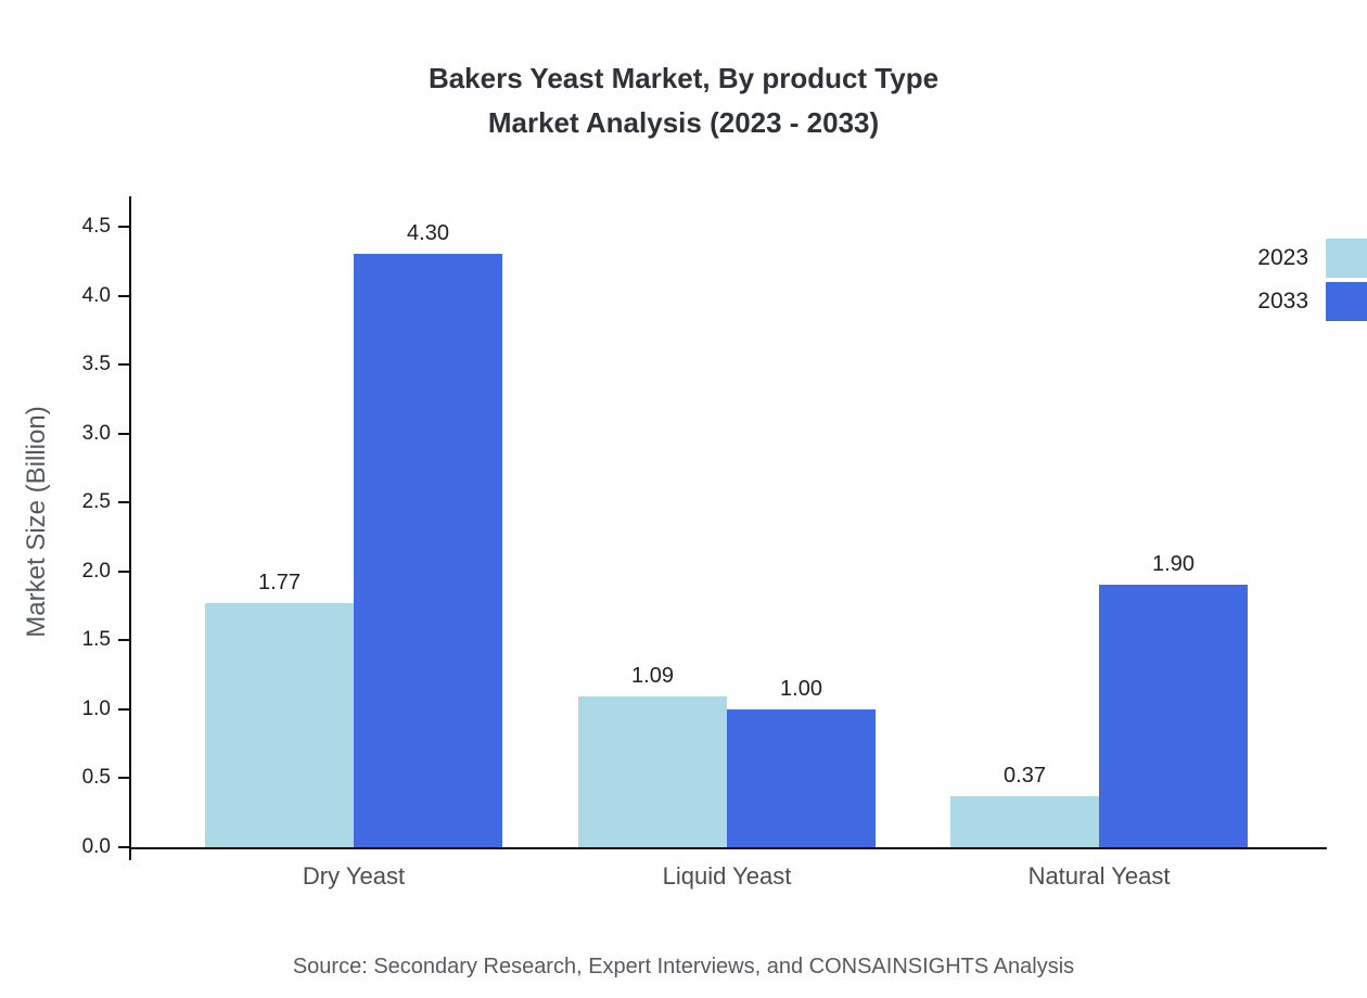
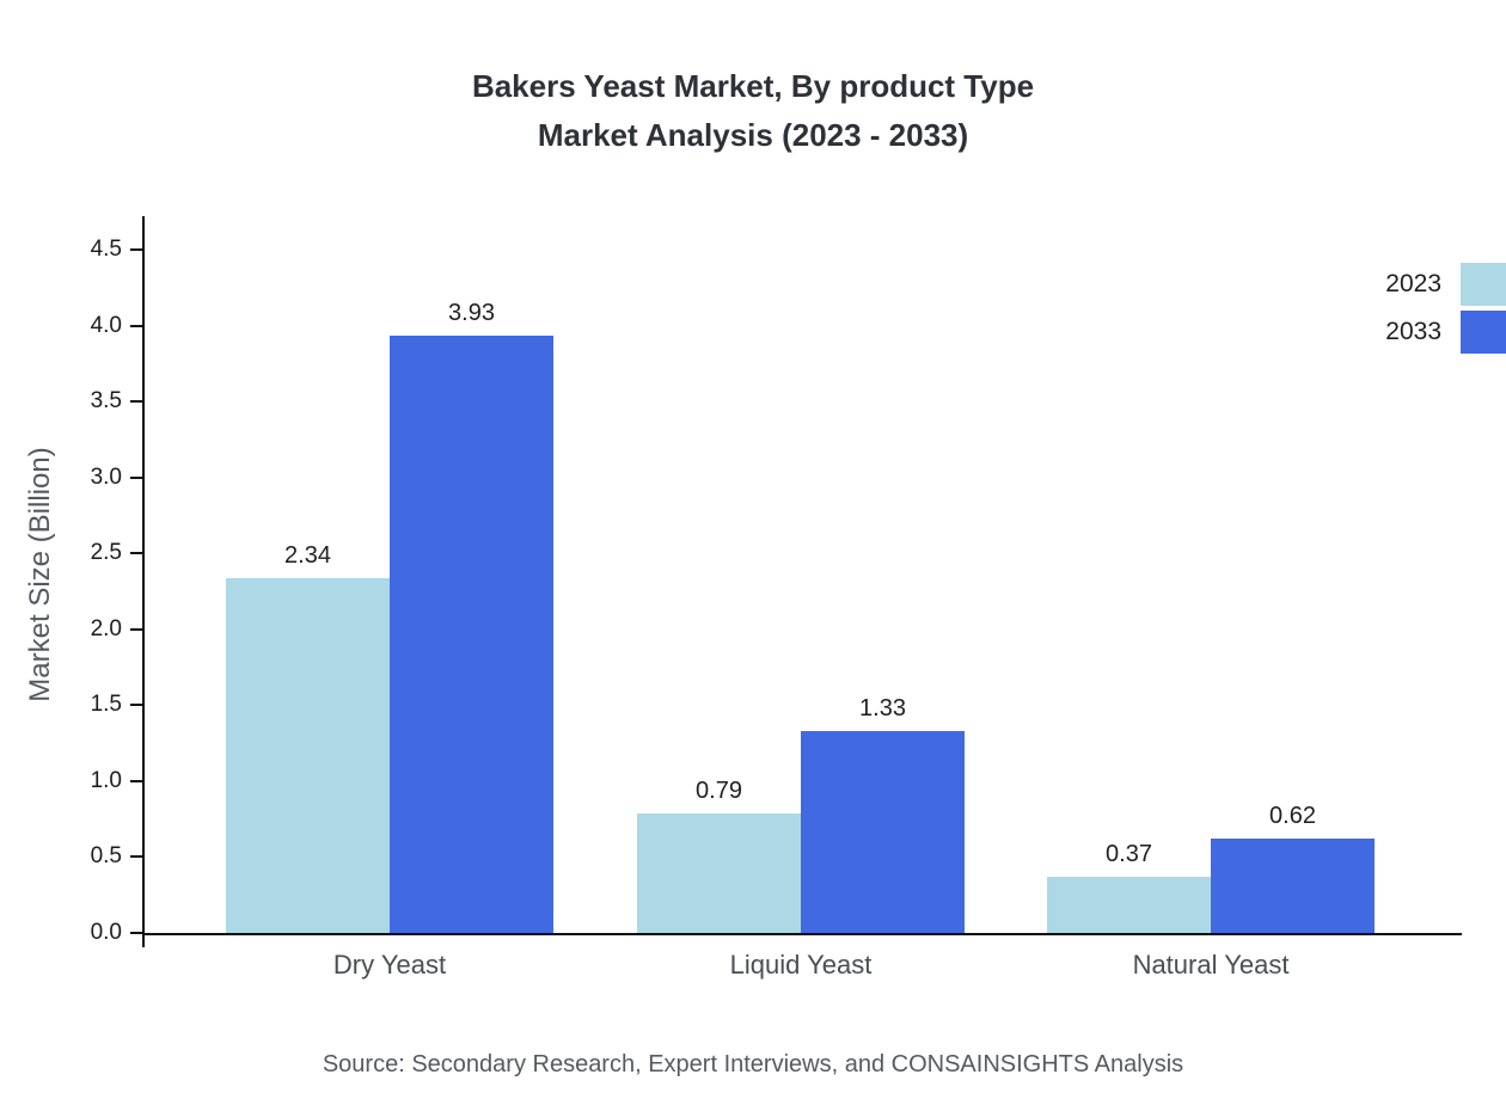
2023/Dry Yeast: 1.77 -> 2.34
2033/Dry Yeast: 4.30 -> 3.93
2023/Liquid Yeast: 1.09 -> 0.79
2033/Liquid Yeast: 1.00 -> 1.33
2033/Natural Yeast: 1.90 -> 0.62
